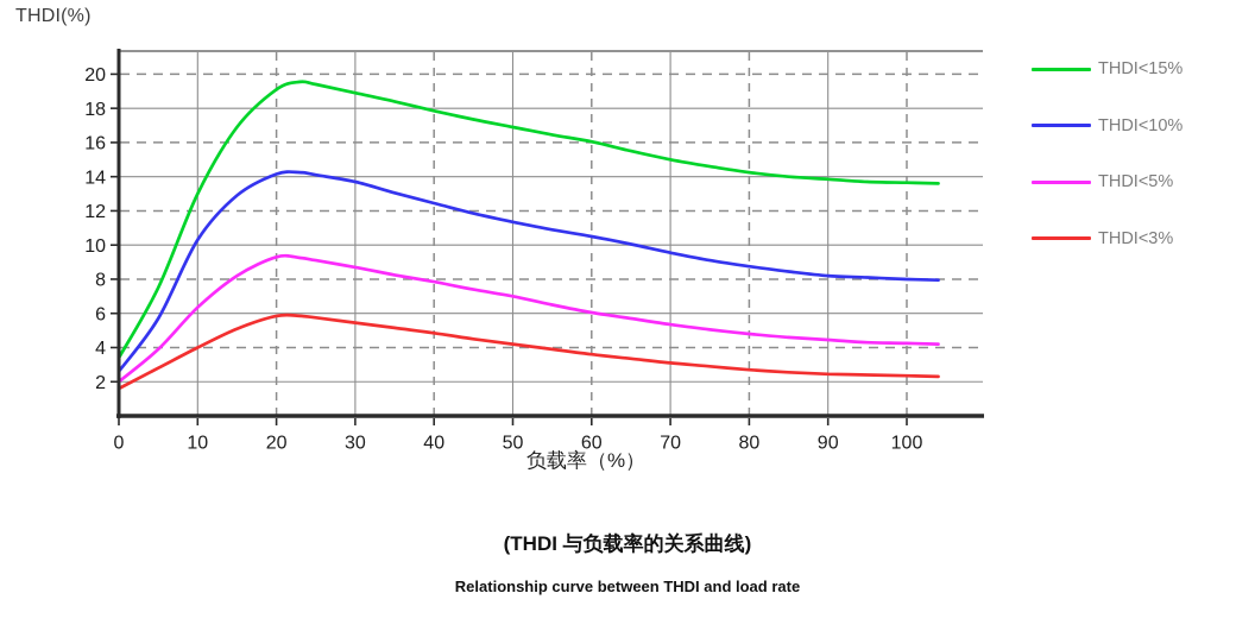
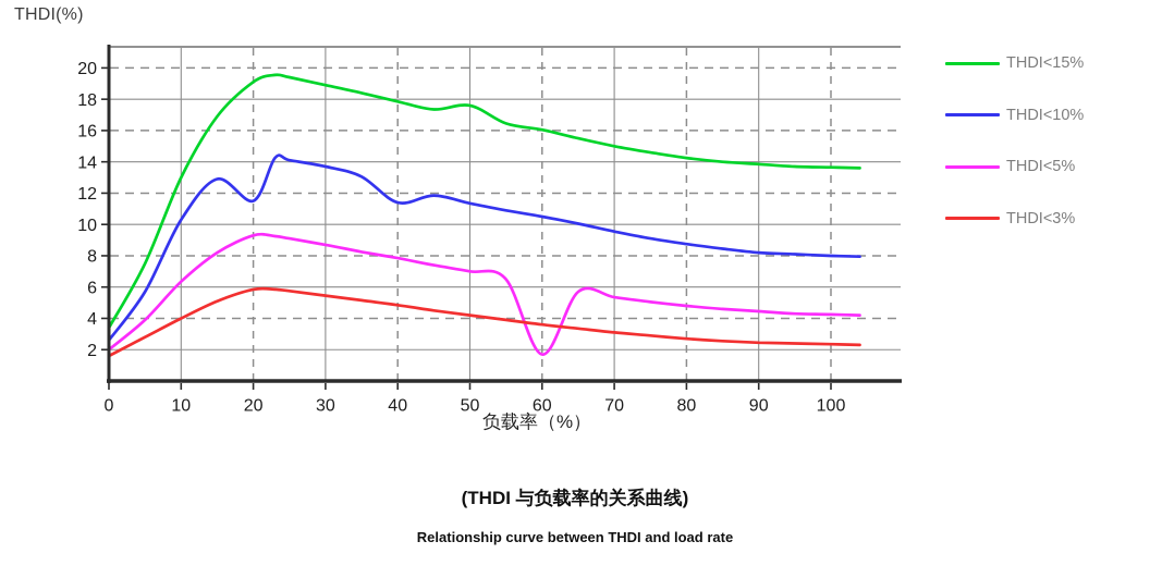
THDI<10%/20: 14.2 -> 11.5
THDI<10%/40: 12.4 -> 11.4
THDI<15%/50: 16.9 -> 17.6
THDI<5%/60: 6.0 -> 1.7
